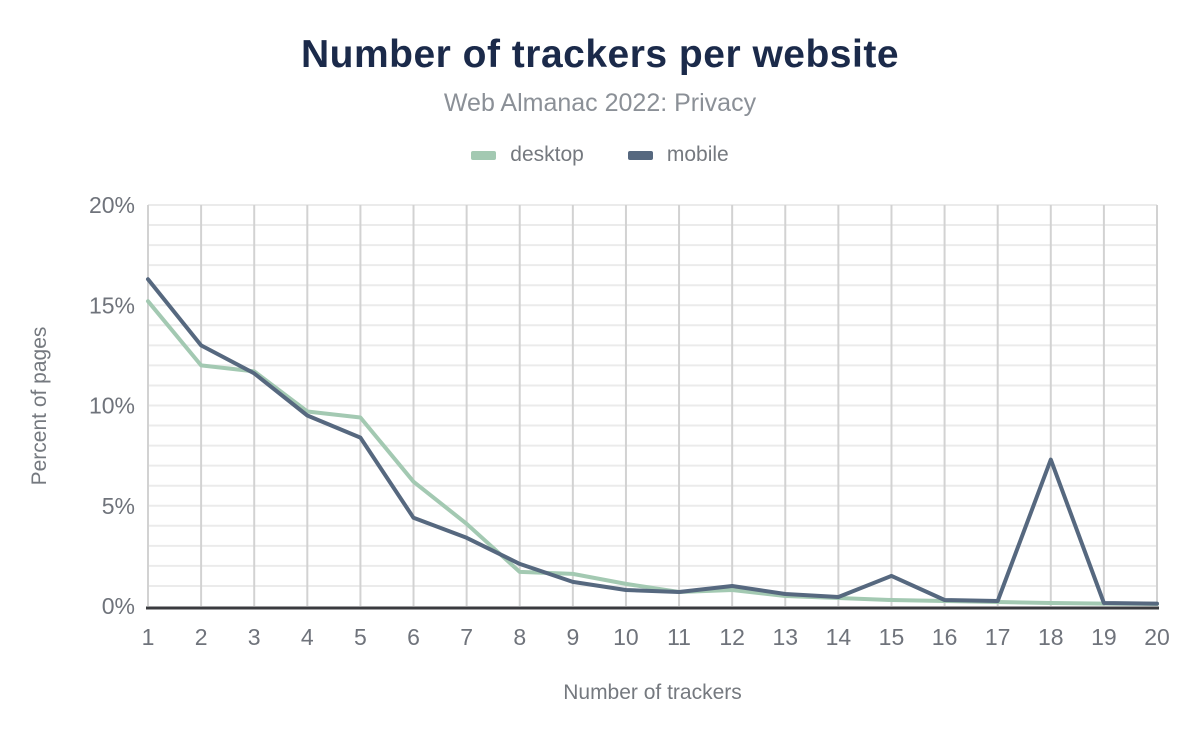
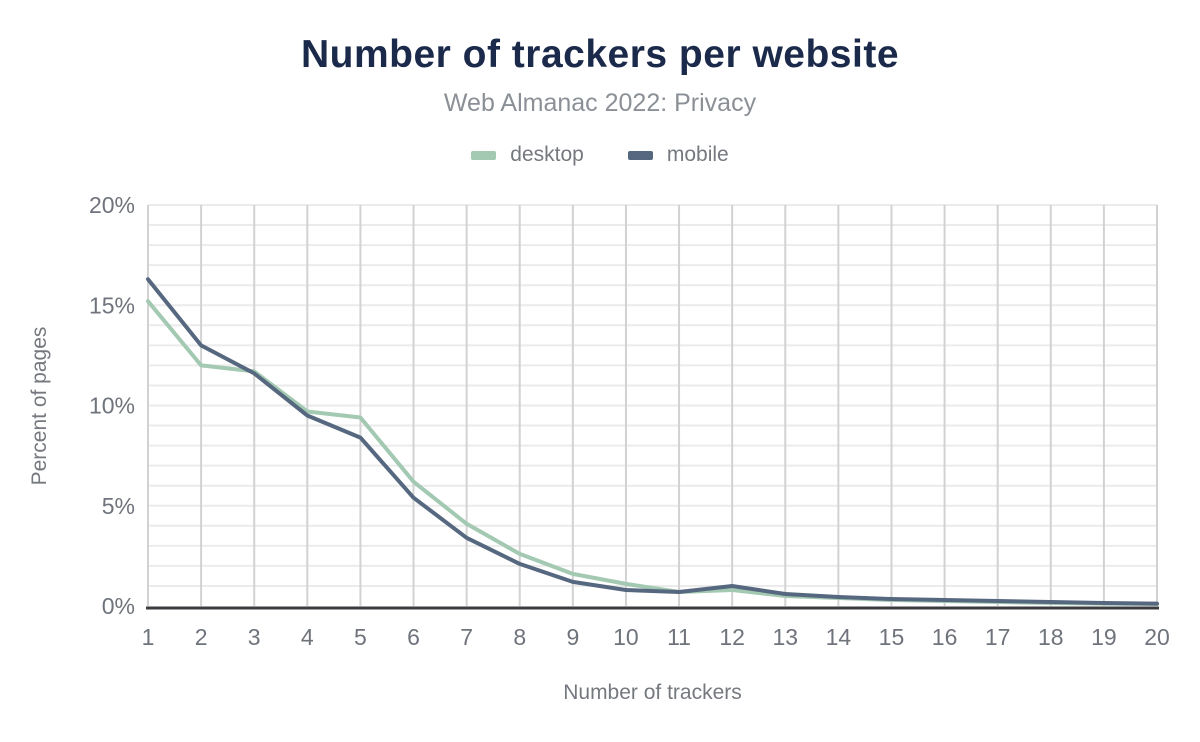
mobile/6: 4.4% -> 5.4%
desktop/8: 1.7% -> 2.6%
mobile/15: 1.5% -> 0.3%
mobile/18: 7.3% -> 0.2%
